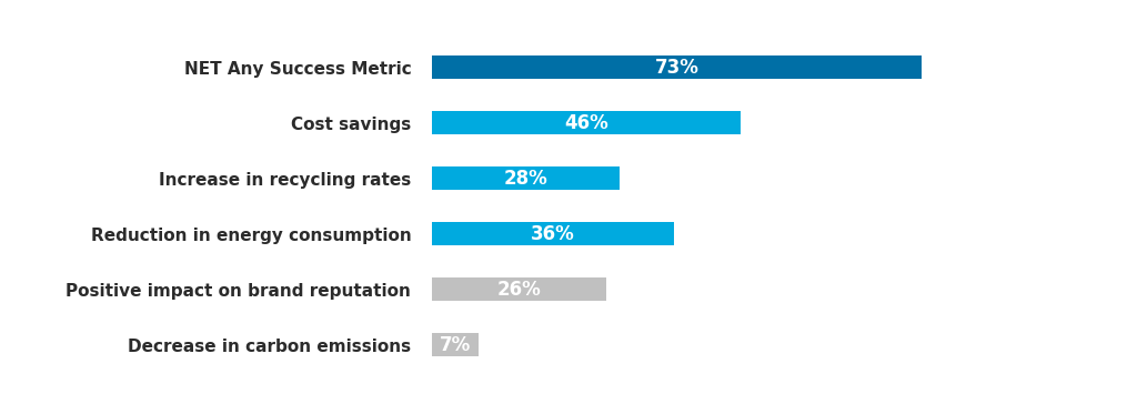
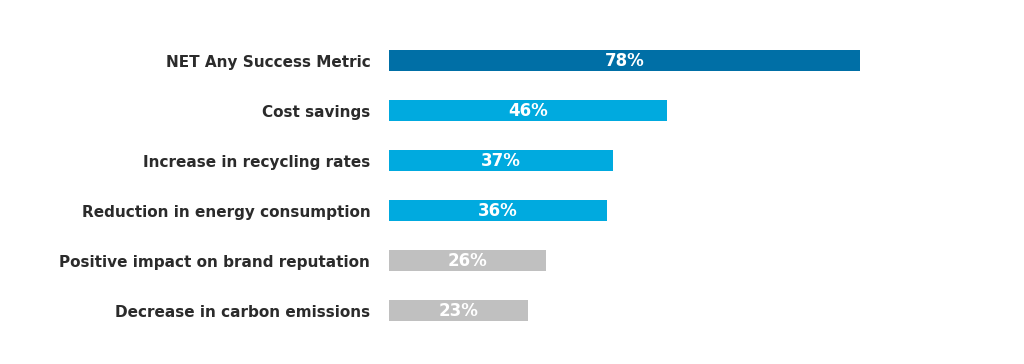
NET Any Success Metric: 73% -> 78%
Increase in recycling rates: 28% -> 37%
Decrease in carbon emissions: 7% -> 23%
